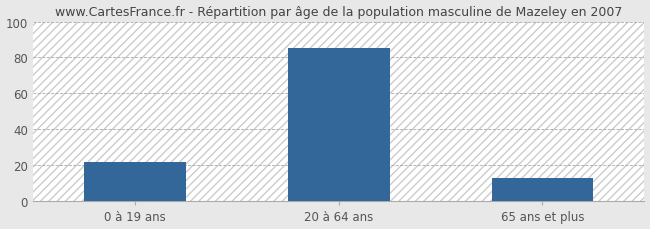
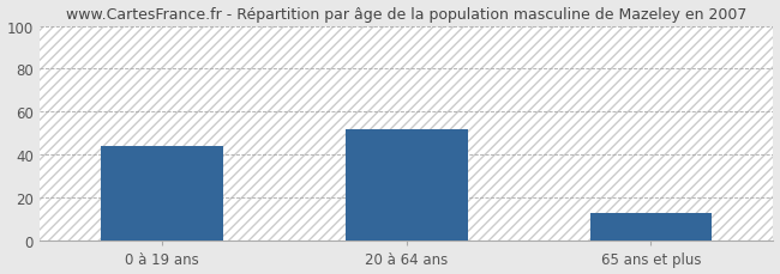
0 à 19 ans: 22 -> 44
20 à 64 ans: 85 -> 52
